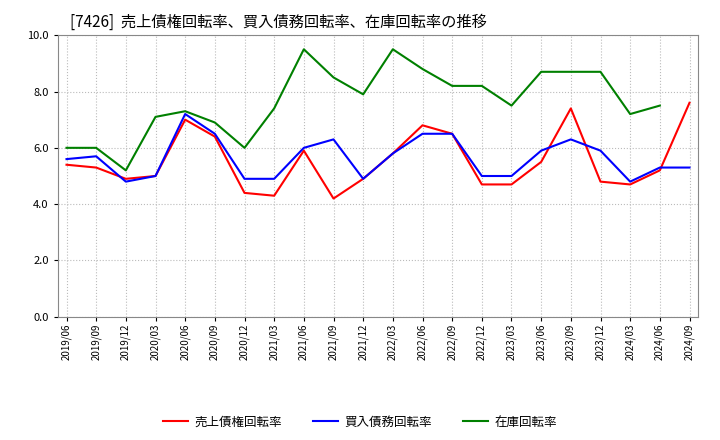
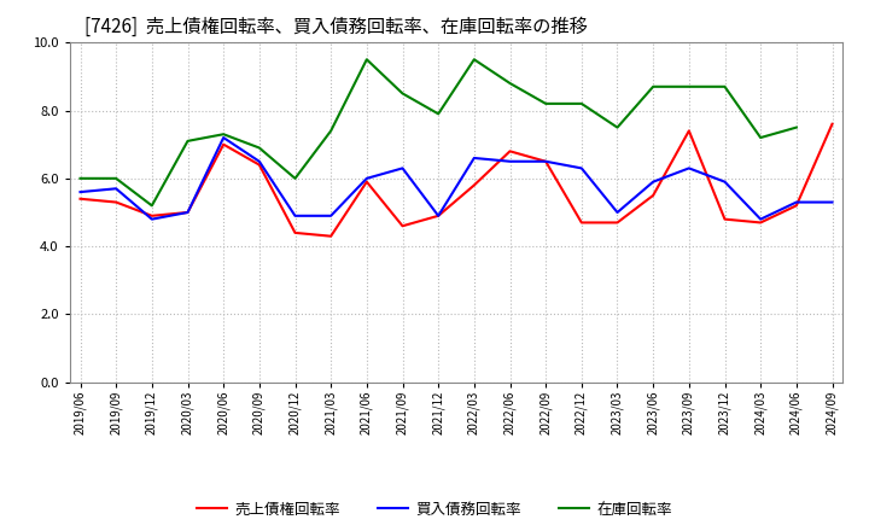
売上債権回転率/2021/09: 4.2 -> 4.6
買入債務回転率/2022/03: 5.8 -> 6.6
買入債務回転率/2022/12: 5.0 -> 6.3
